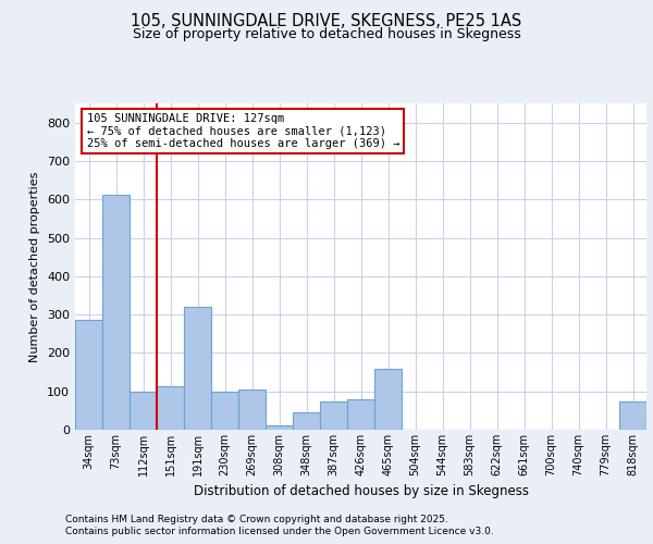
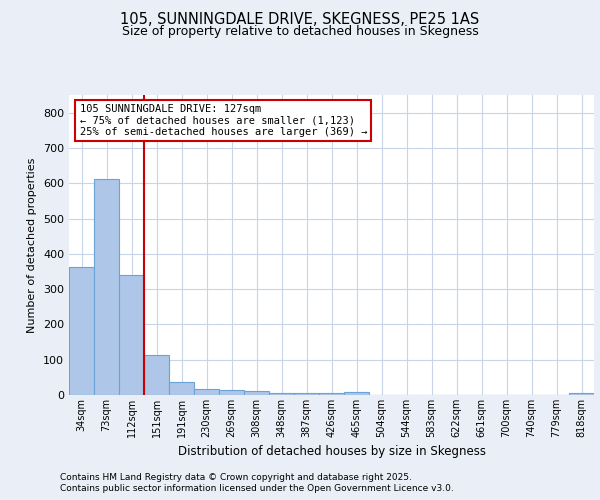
34sqm: 285 -> 362
112sqm: 100 -> 340
191sqm: 320 -> 38
230sqm: 100 -> 18
269sqm: 105 -> 14
348sqm: 45 -> 7
387sqm: 75 -> 5
426sqm: 80 -> 5
465sqm: 160 -> 8
818sqm: 75 -> 5
